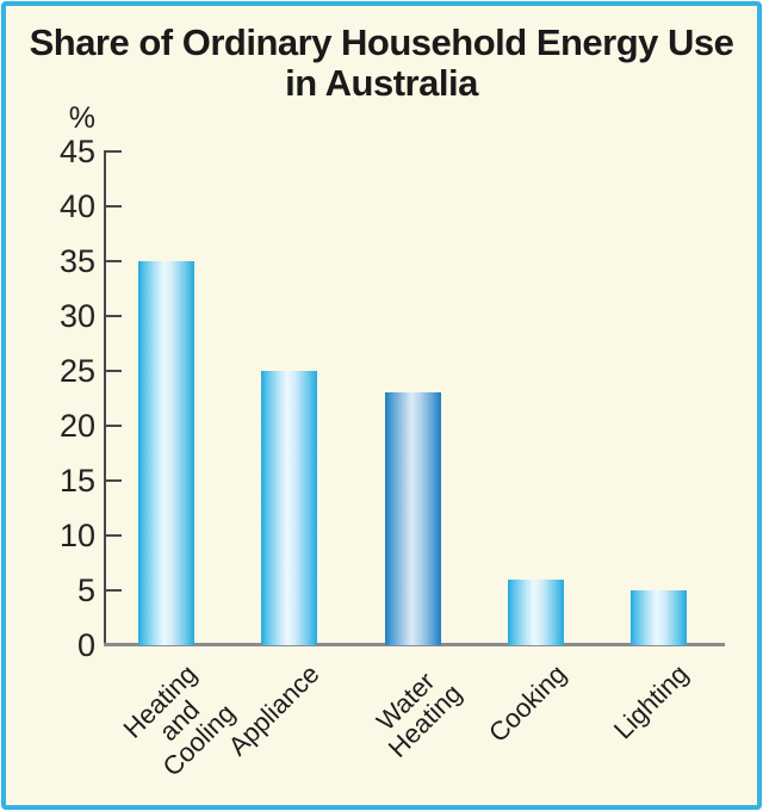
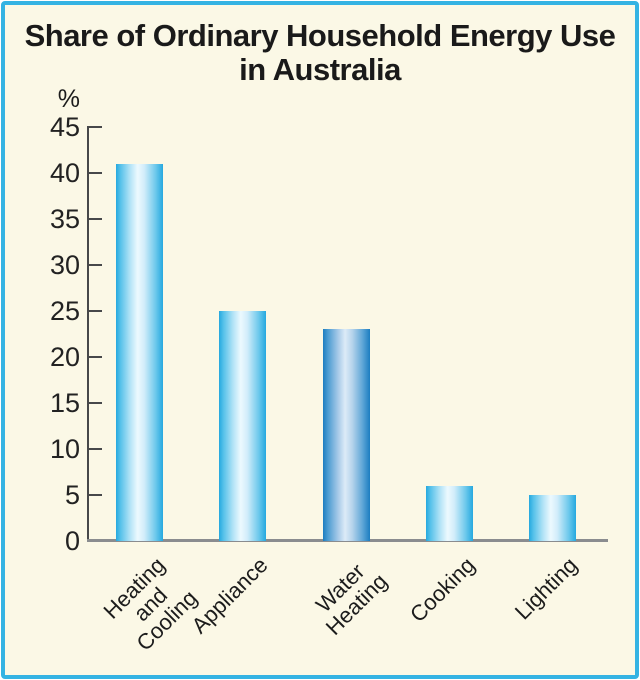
Heating and Cooling: 35 -> 41
